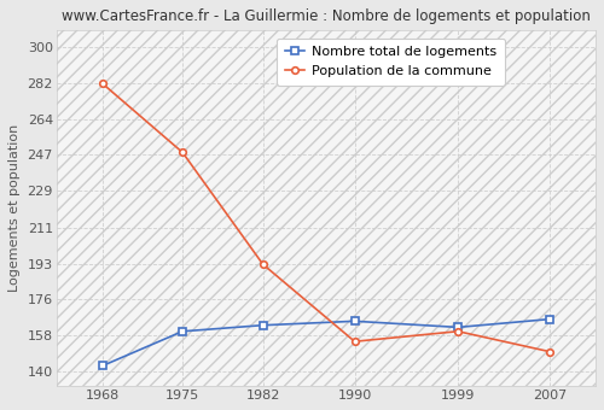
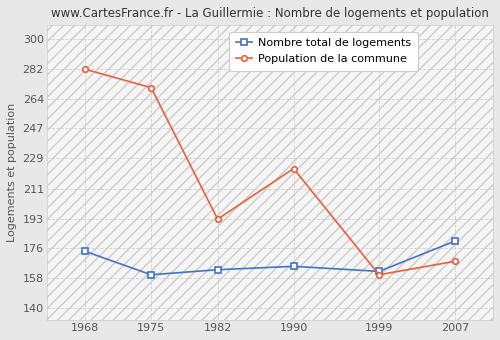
Nombre total de logements/1968: 143 -> 174
Population de la commune/1975: 248 -> 271
Population de la commune/1990: 155 -> 223
Nombre total de logements/2007: 166 -> 180
Population de la commune/2007: 150 -> 168
